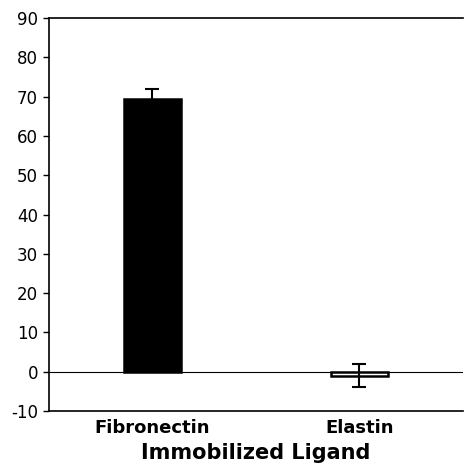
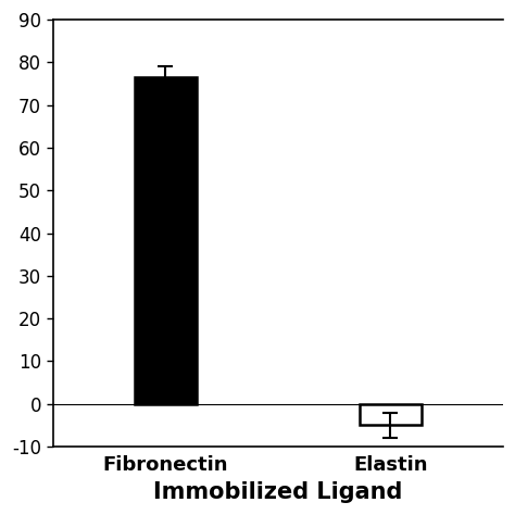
Fibronectin: 69.5 -> 76.5
Elastin: -1.0 -> -5.0
